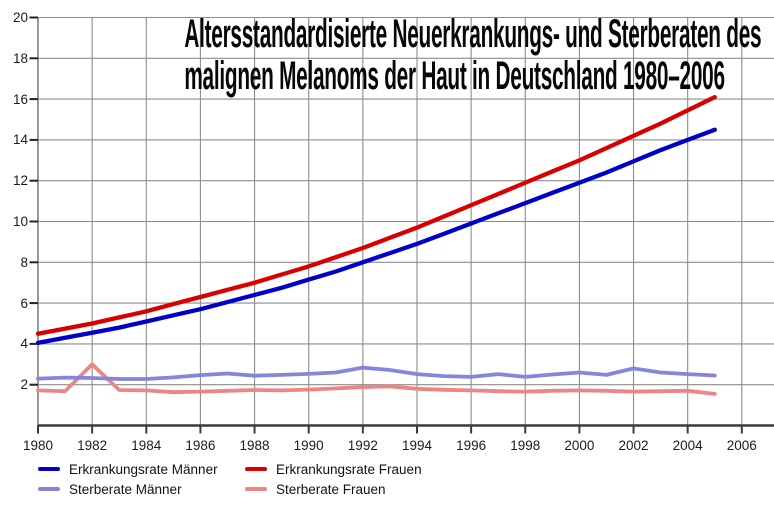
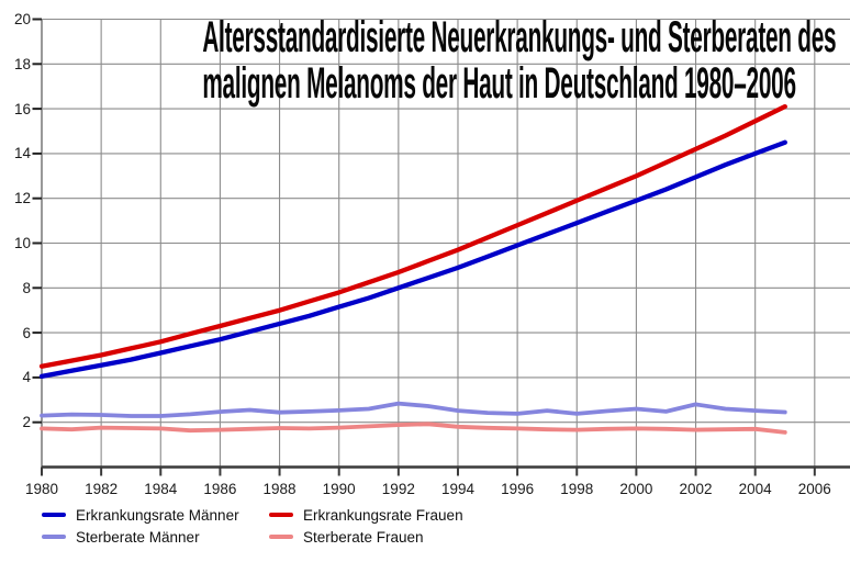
Sterberate Frauen/1982: 3.0 -> 1.8
